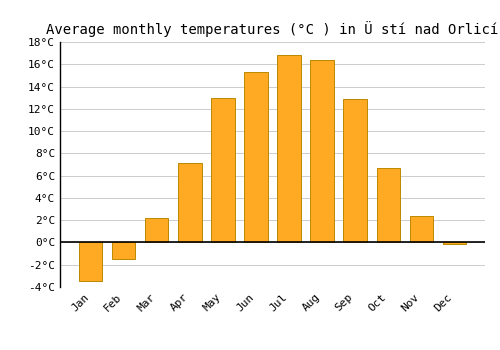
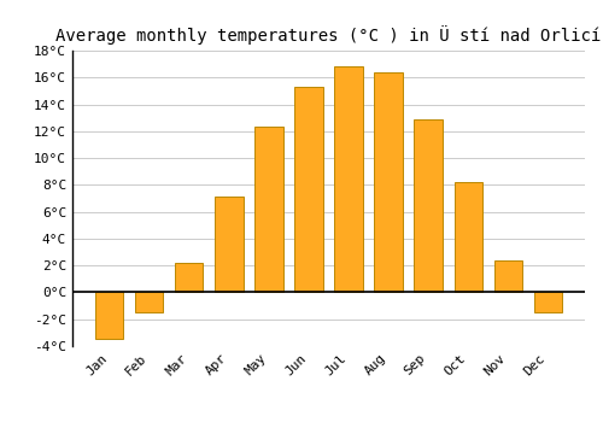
May: 13.0°C -> 12.3°C
Oct: 6.7°C -> 8.2°C
Dec: -0.1°C -> -1.5°C
